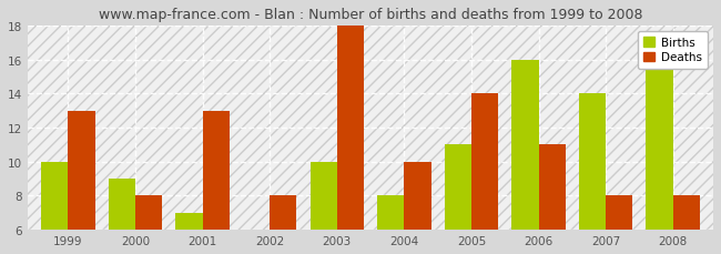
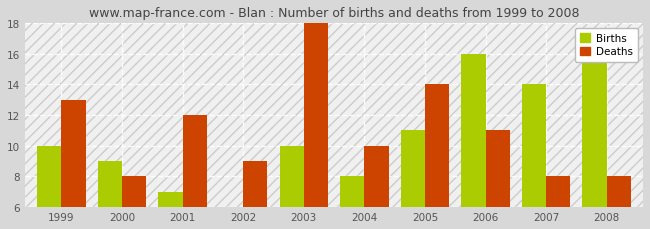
Deaths/2001: 13 -> 12
Deaths/2002: 8 -> 9
